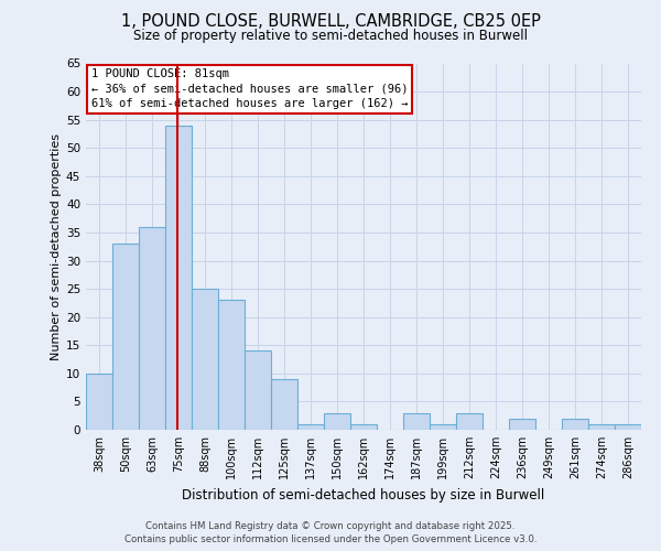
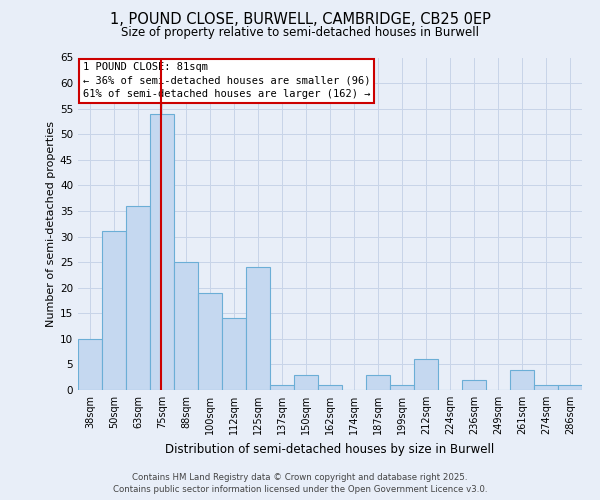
50sqm: 33 -> 31
100sqm: 23 -> 19
125sqm: 9 -> 24
212sqm: 3 -> 6
261sqm: 2 -> 4
